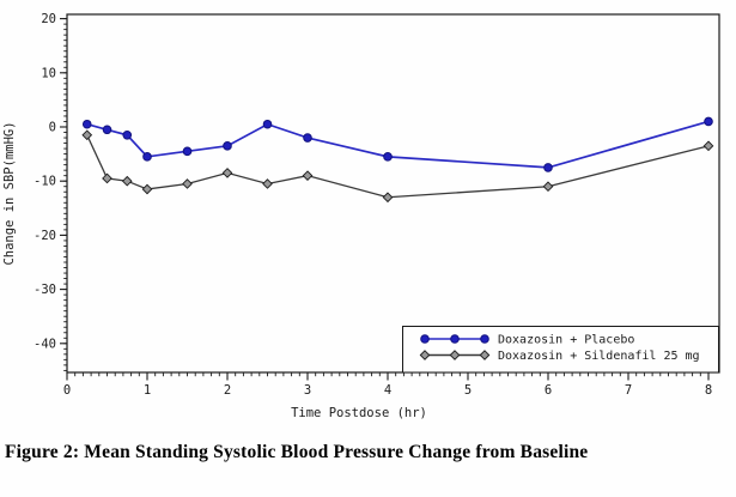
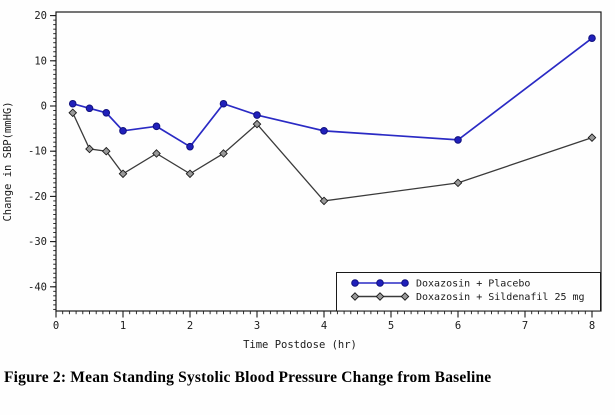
Doxazosin + Sildenafil 25 mg/1: -12 -> -15
Doxazosin + Placebo/2: -4 -> -9
Doxazosin + Sildenafil 25 mg/2: -8 -> -15
Doxazosin + Sildenafil 25 mg/3: -9 -> -4
Doxazosin + Sildenafil 25 mg/4: -13 -> -21
Doxazosin + Sildenafil 25 mg/6: -11 -> -17
Doxazosin + Placebo/8: 1 -> 15
Doxazosin + Sildenafil 25 mg/8: -4 -> -7
